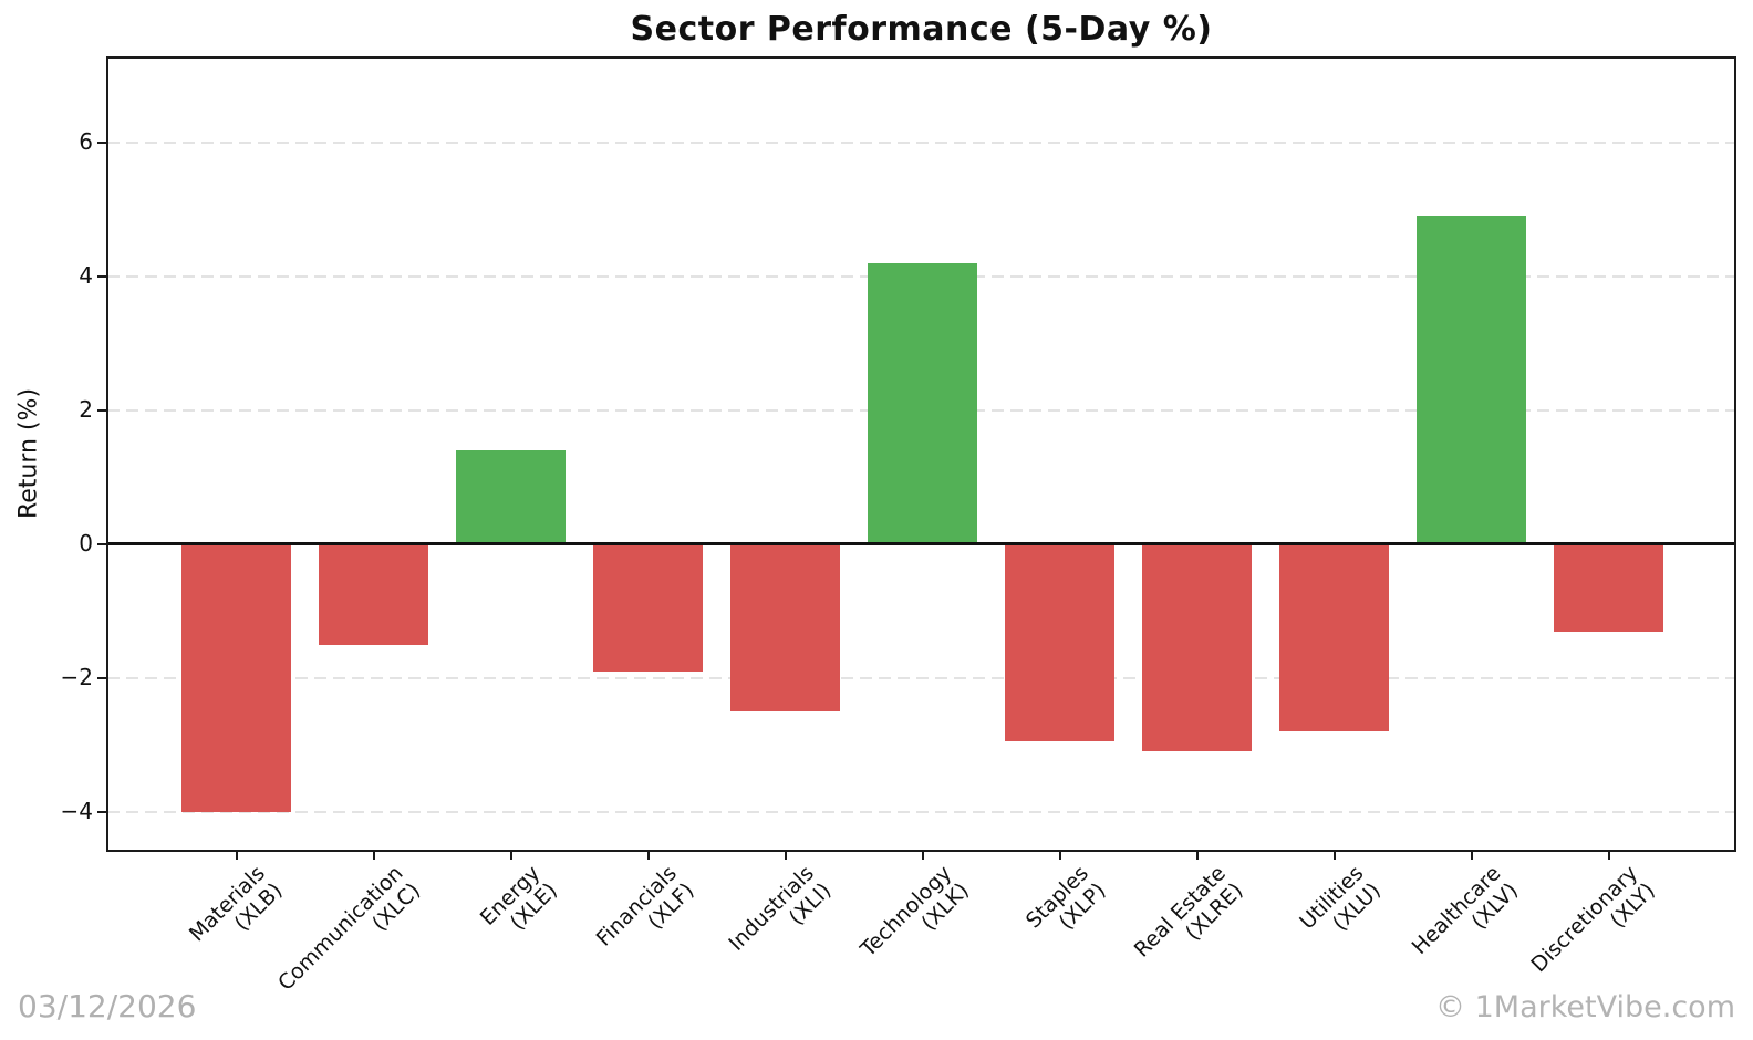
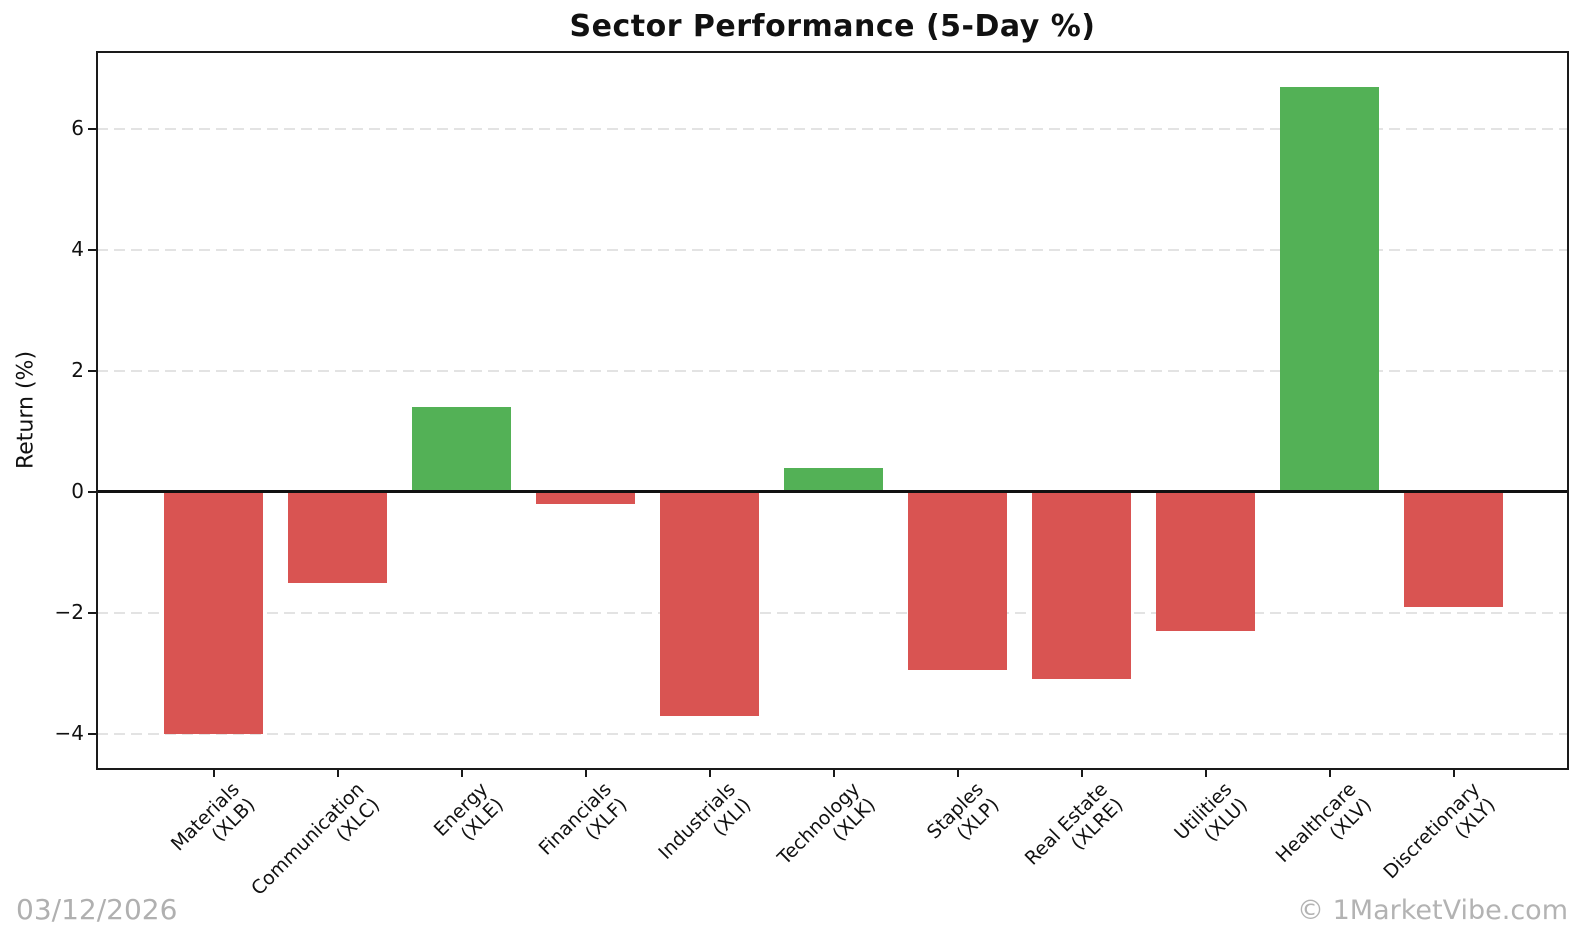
Financials (XLF): -1.9 -> -0.2
Industrials (XLI): -2.5 -> -3.7
Technology (XLK): 4.2 -> 0.4
Utilities (XLU): -2.8 -> -2.3
Healthcare (XLV): 4.9 -> 6.7
Discretionary (XLY): -1.3 -> -1.9
